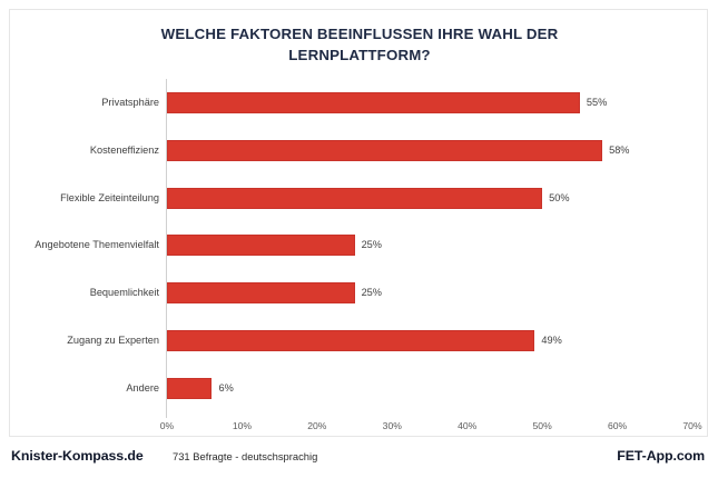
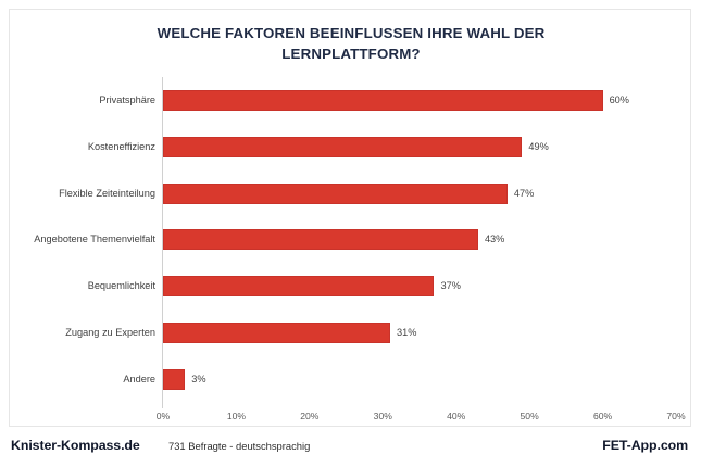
Privatsphäre: 55% -> 60%
Kosteneffizienz: 58% -> 49%
Flexible Zeiteinteilung: 50% -> 47%
Angebotene Themenvielfalt: 25% -> 43%
Bequemlichkeit: 25% -> 37%
Zugang zu Experten: 49% -> 31%
Andere: 6% -> 3%
